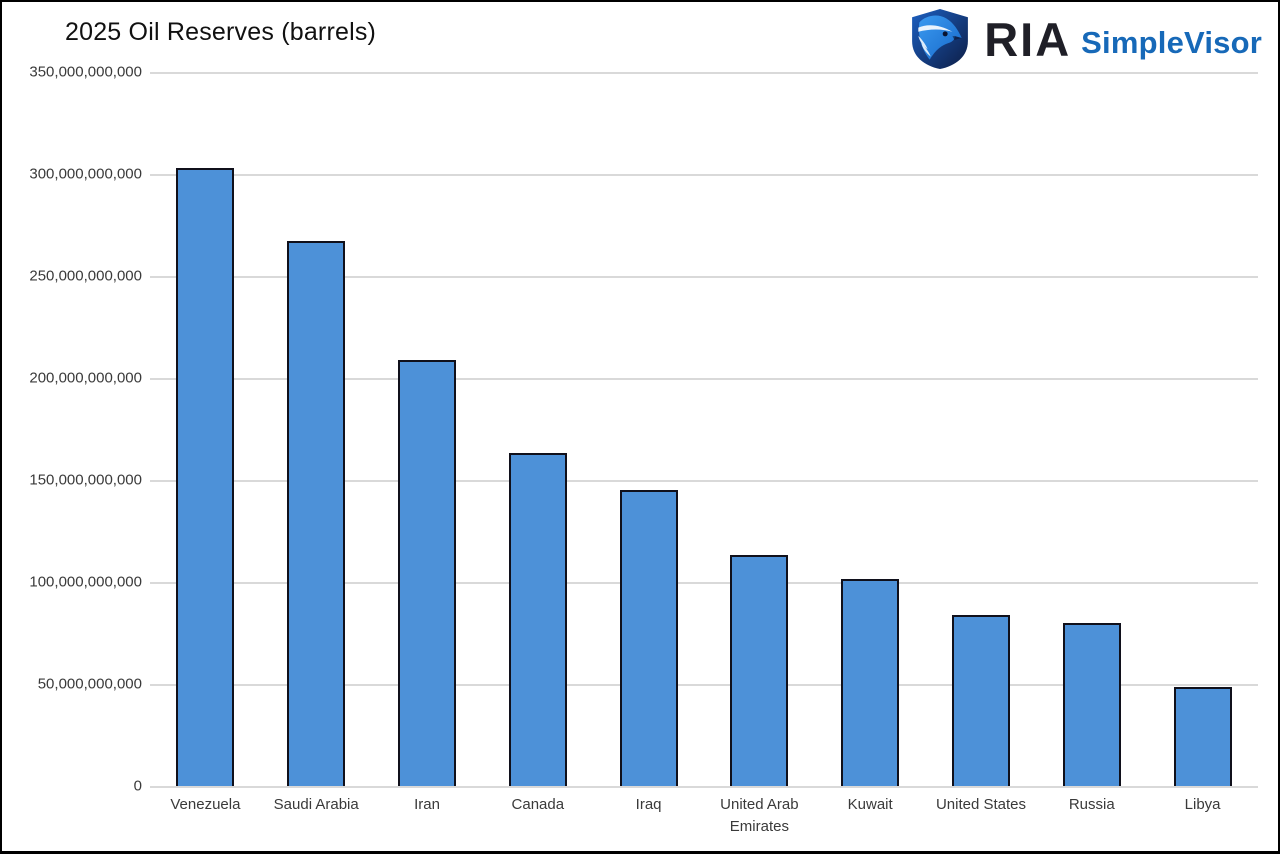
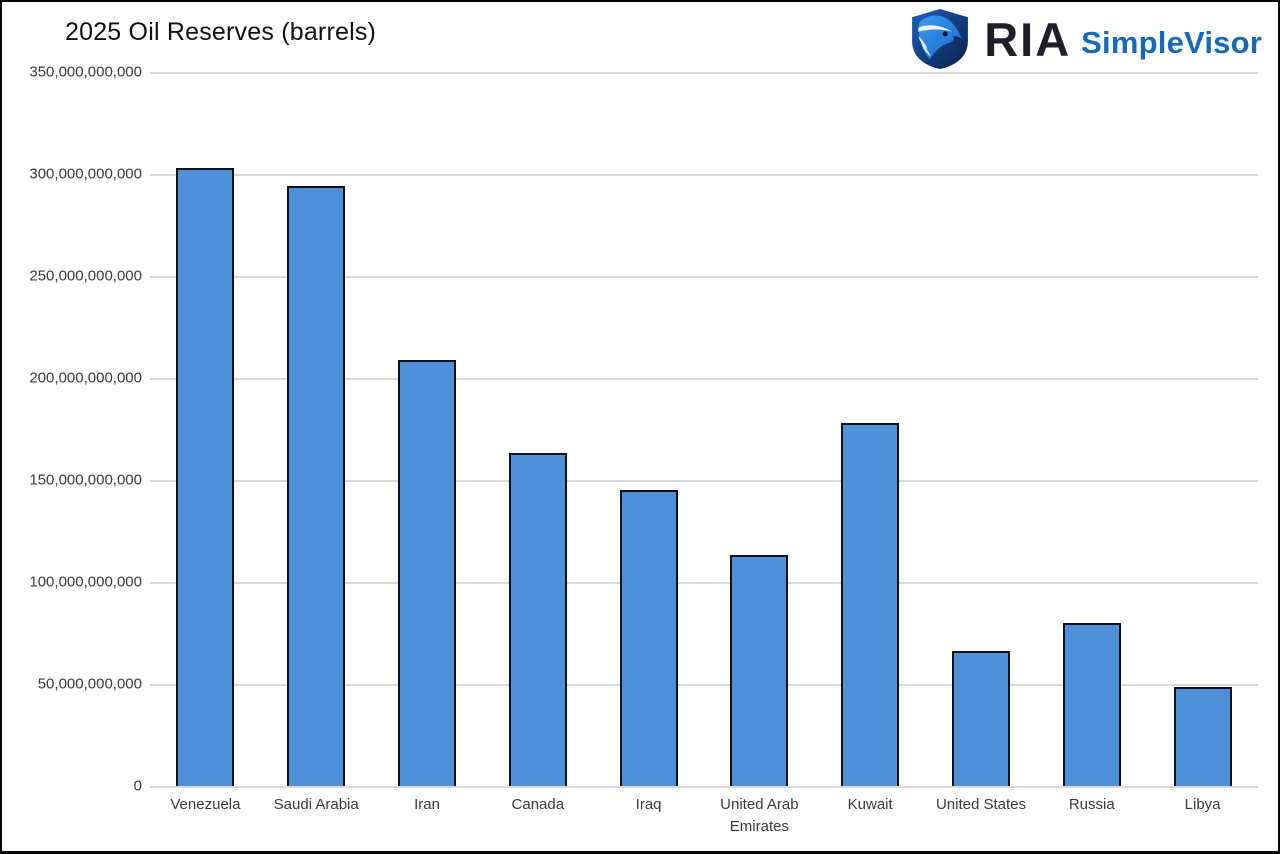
Saudi Arabia: 267000000000 -> 294000000000
Kuwait: 102000000000 -> 178000000000
United States: 84000000000 -> 66000000000
